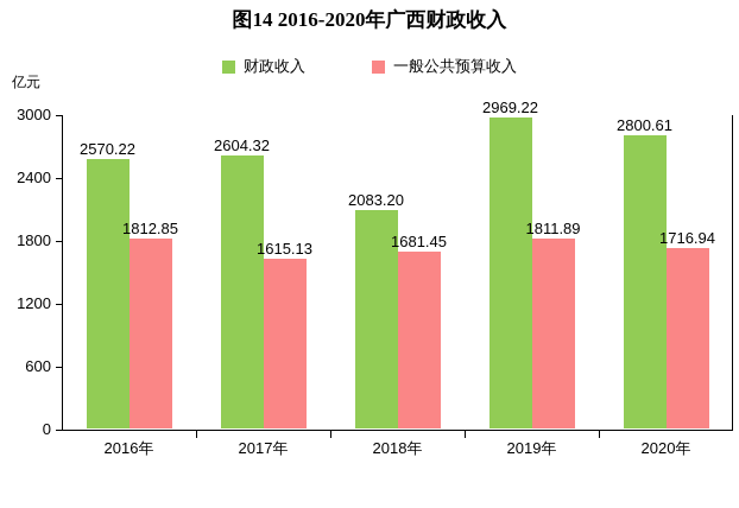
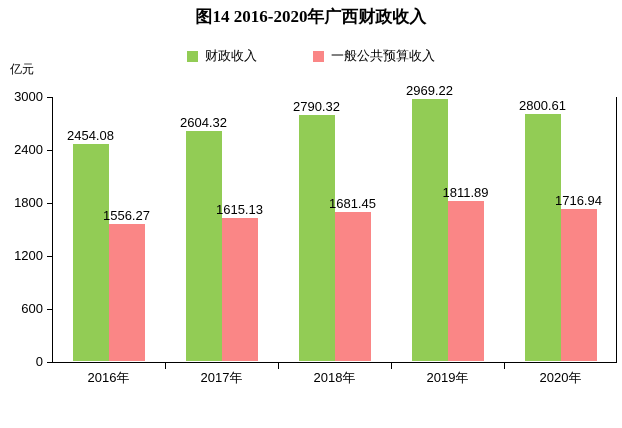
财政收入/2016年: 2570.22 -> 2454.08
一般公共预算收入/2016年: 1812.85 -> 1556.27
财政收入/2018年: 2083.20 -> 2790.32
